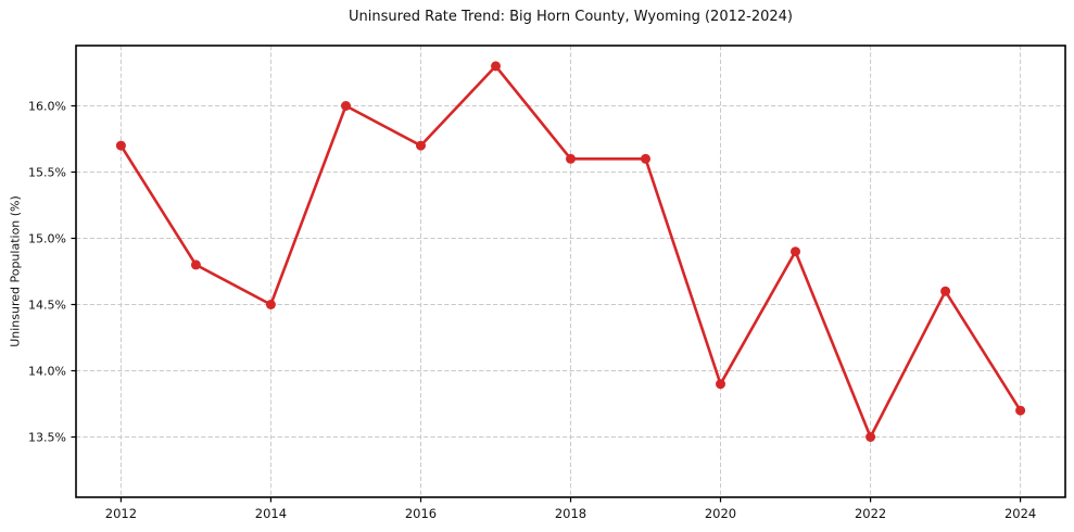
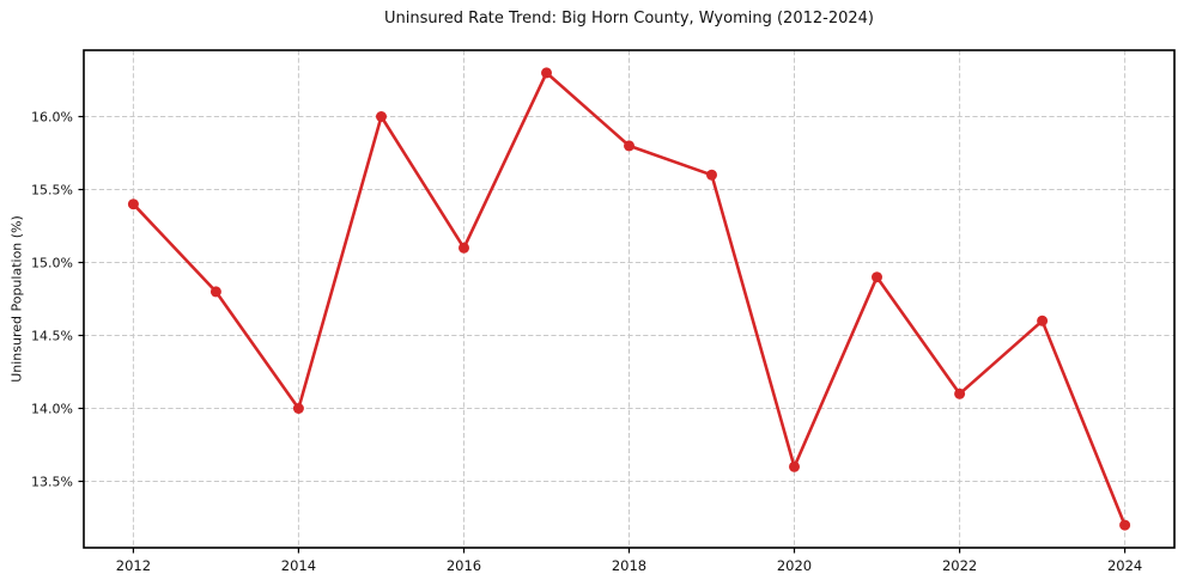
2012: 15.7% -> 15.4%
2014: 14.5% -> 14.0%
2016: 15.7% -> 15.1%
2018: 15.6% -> 15.8%
2020: 13.9% -> 13.6%
2022: 13.5% -> 14.1%
2024: 13.7% -> 13.2%
